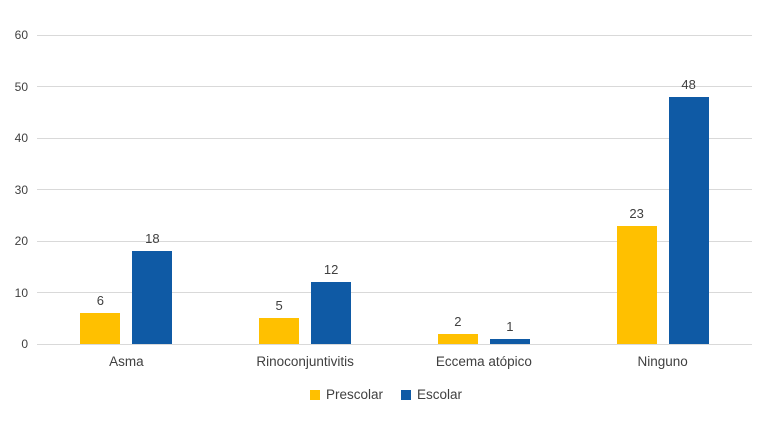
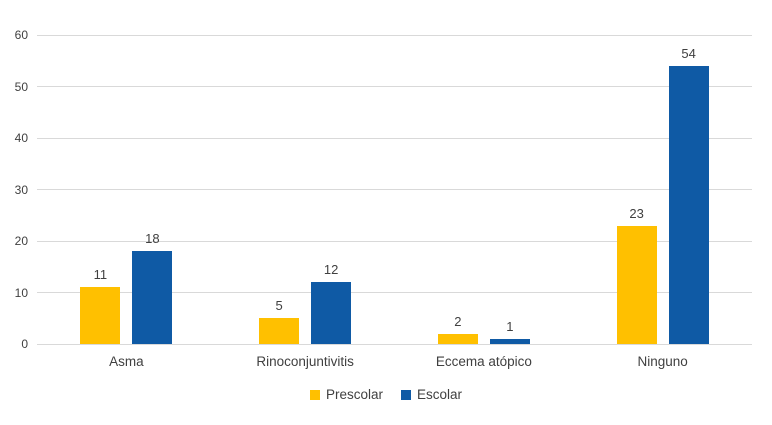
Prescolar/Asma: 6 -> 11
Escolar/Ninguno: 48 -> 54
